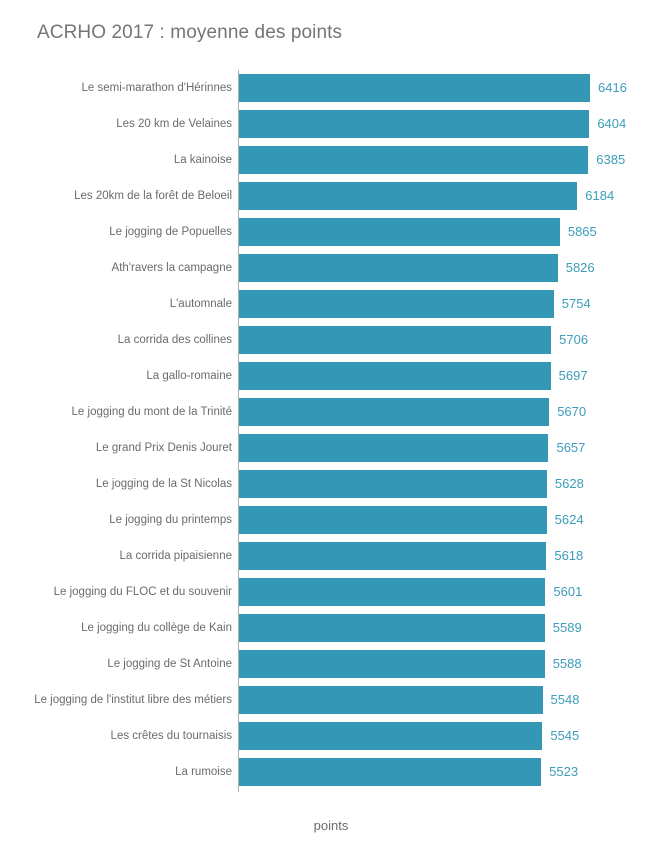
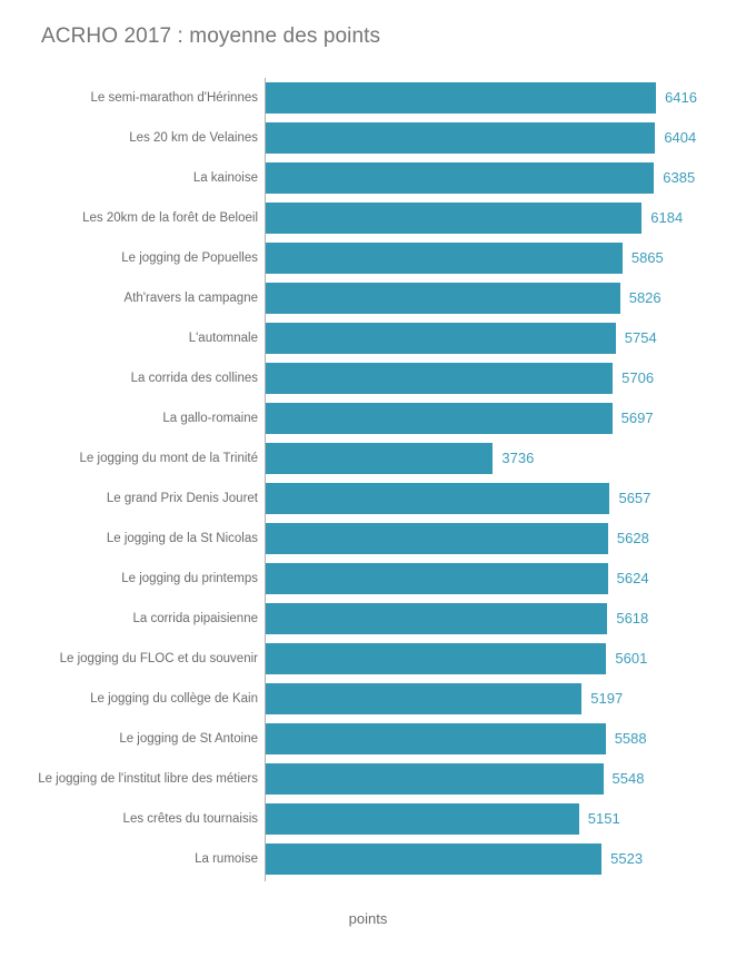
Le jogging du mont de la Trinité: 5670 -> 3736
Le jogging du collège de Kain: 5589 -> 5197
Les crêtes du tournaisis: 5545 -> 5151
